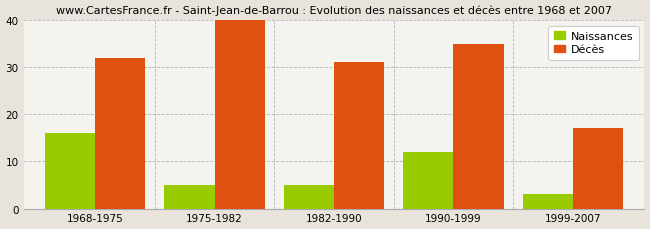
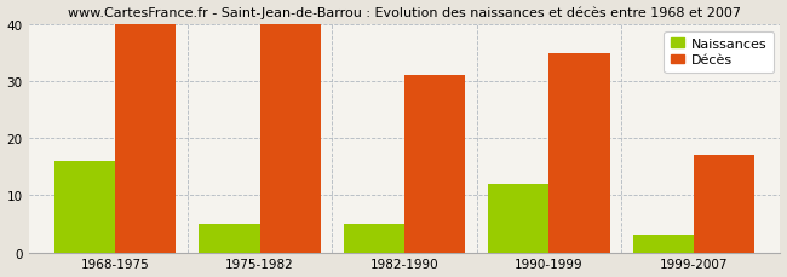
Décès/1968-1975: 32 -> 40
